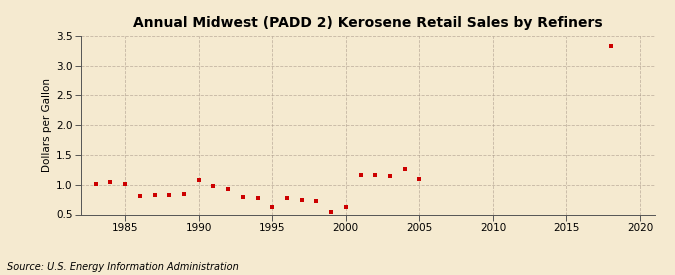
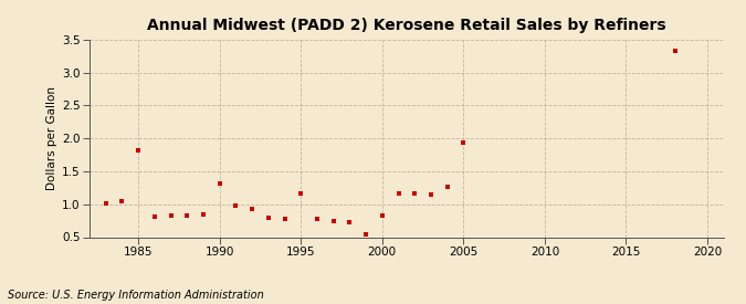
1985: 1.02 -> 1.82
1990: 1.08 -> 1.32
1995: 0.63 -> 1.16
2000: 0.62 -> 0.82
2005: 1.09 -> 1.94
